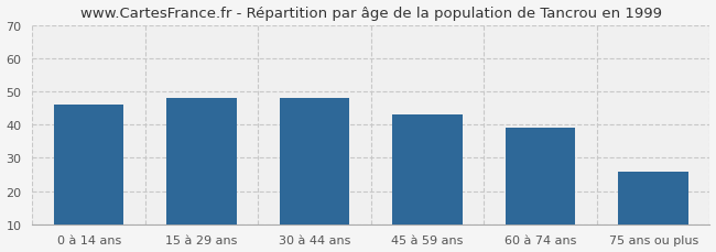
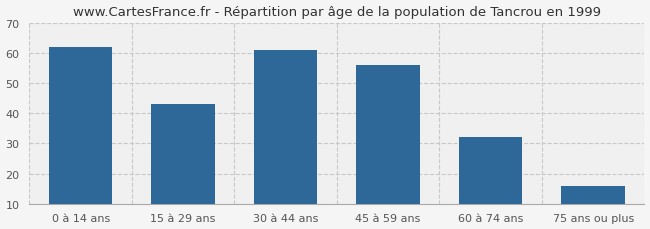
0 à 14 ans: 46 -> 62
15 à 29 ans: 48 -> 43
30 à 44 ans: 48 -> 61
45 à 59 ans: 43 -> 56
60 à 74 ans: 39 -> 32
75 ans ou plus: 26 -> 16
